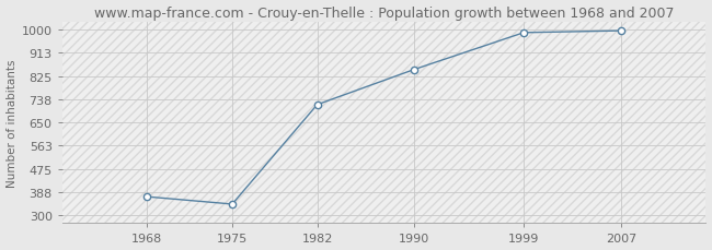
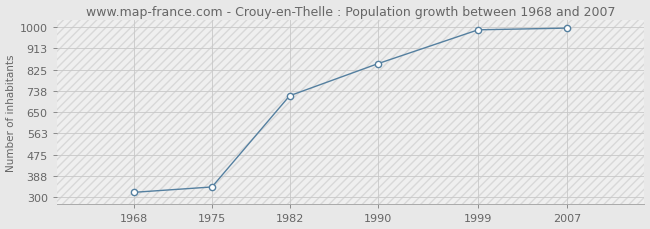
1968: 370 -> 320
